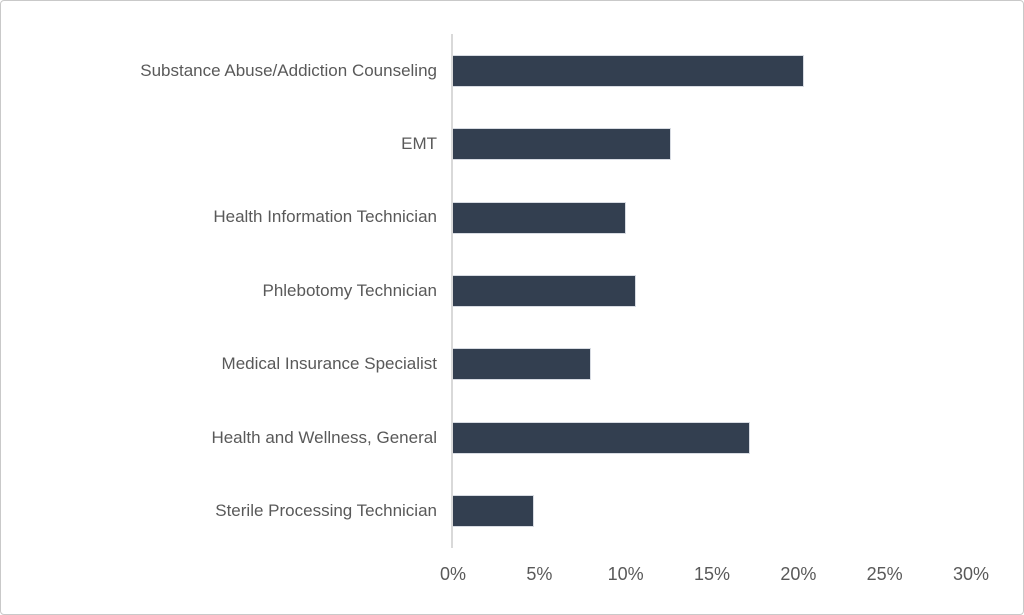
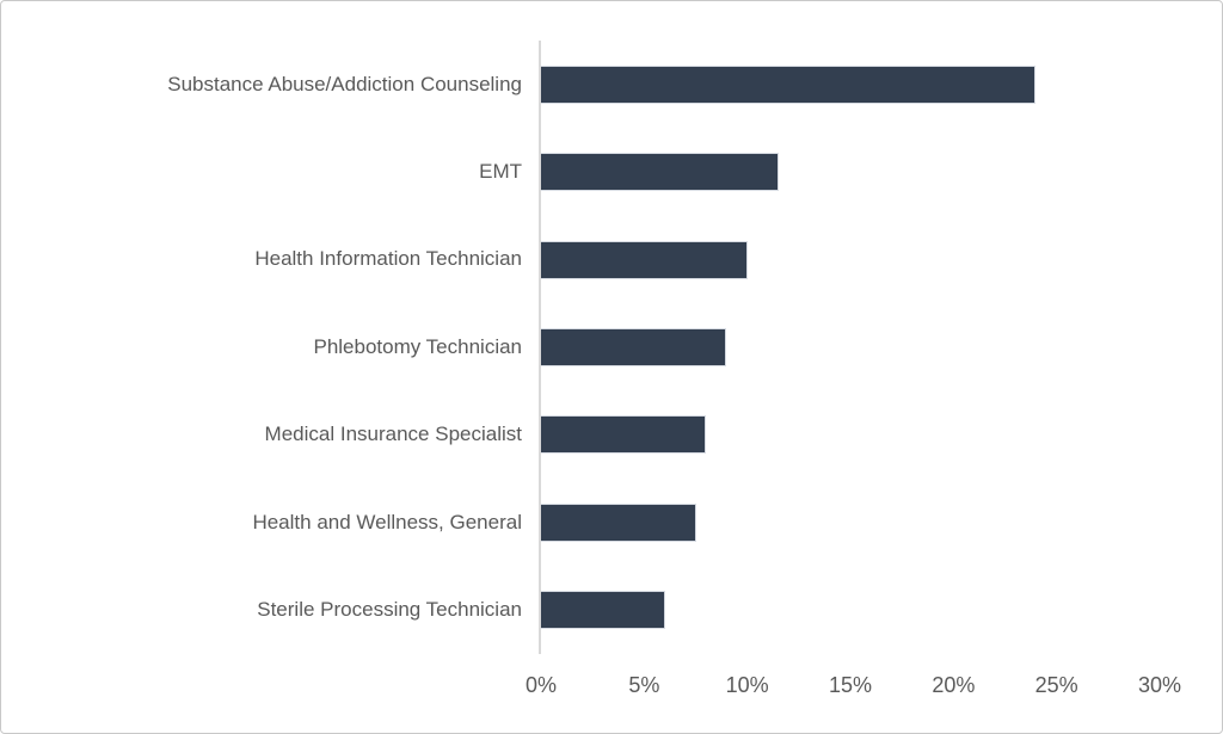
Substance Abuse/Addiction Counseling: 20.3% -> 24.0%
EMT: 12.6% -> 11.5%
Phlebotomy Technician: 10.6% -> 9.0%
Health and Wellness, General: 17.2% -> 7.5%
Sterile Processing Technician: 4.7% -> 6.0%
